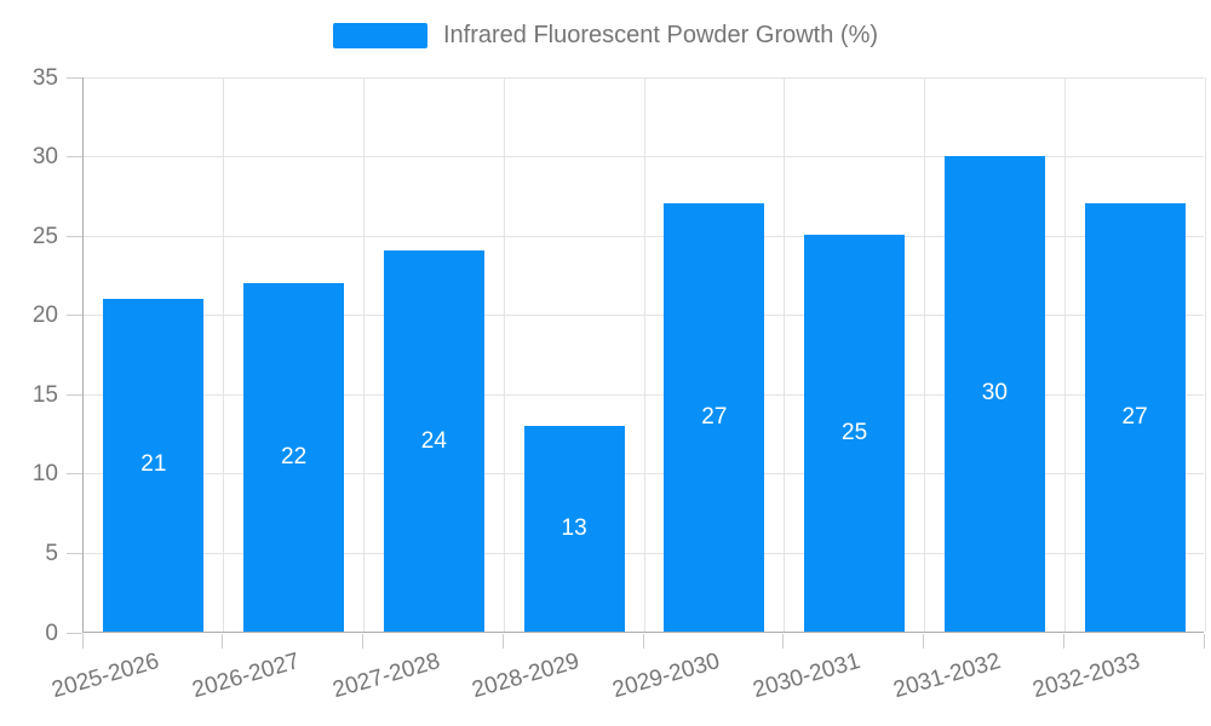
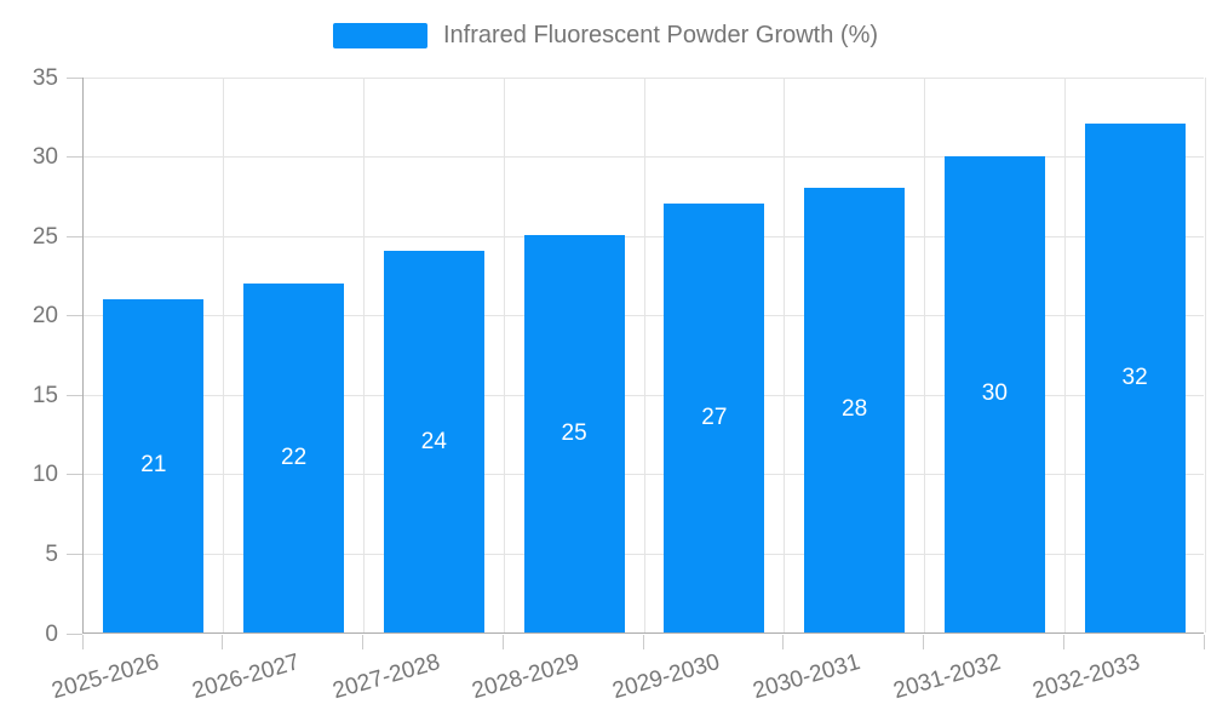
2028-2029: 13 -> 25
2030-2031: 25 -> 28
2032-2033: 27 -> 32
